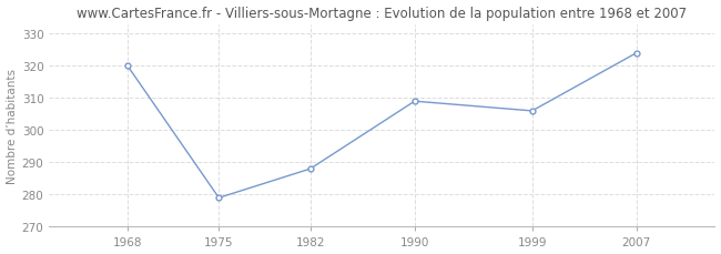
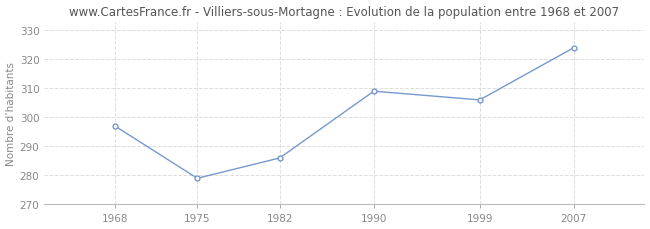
1968: 320 -> 297
1982: 288 -> 286
